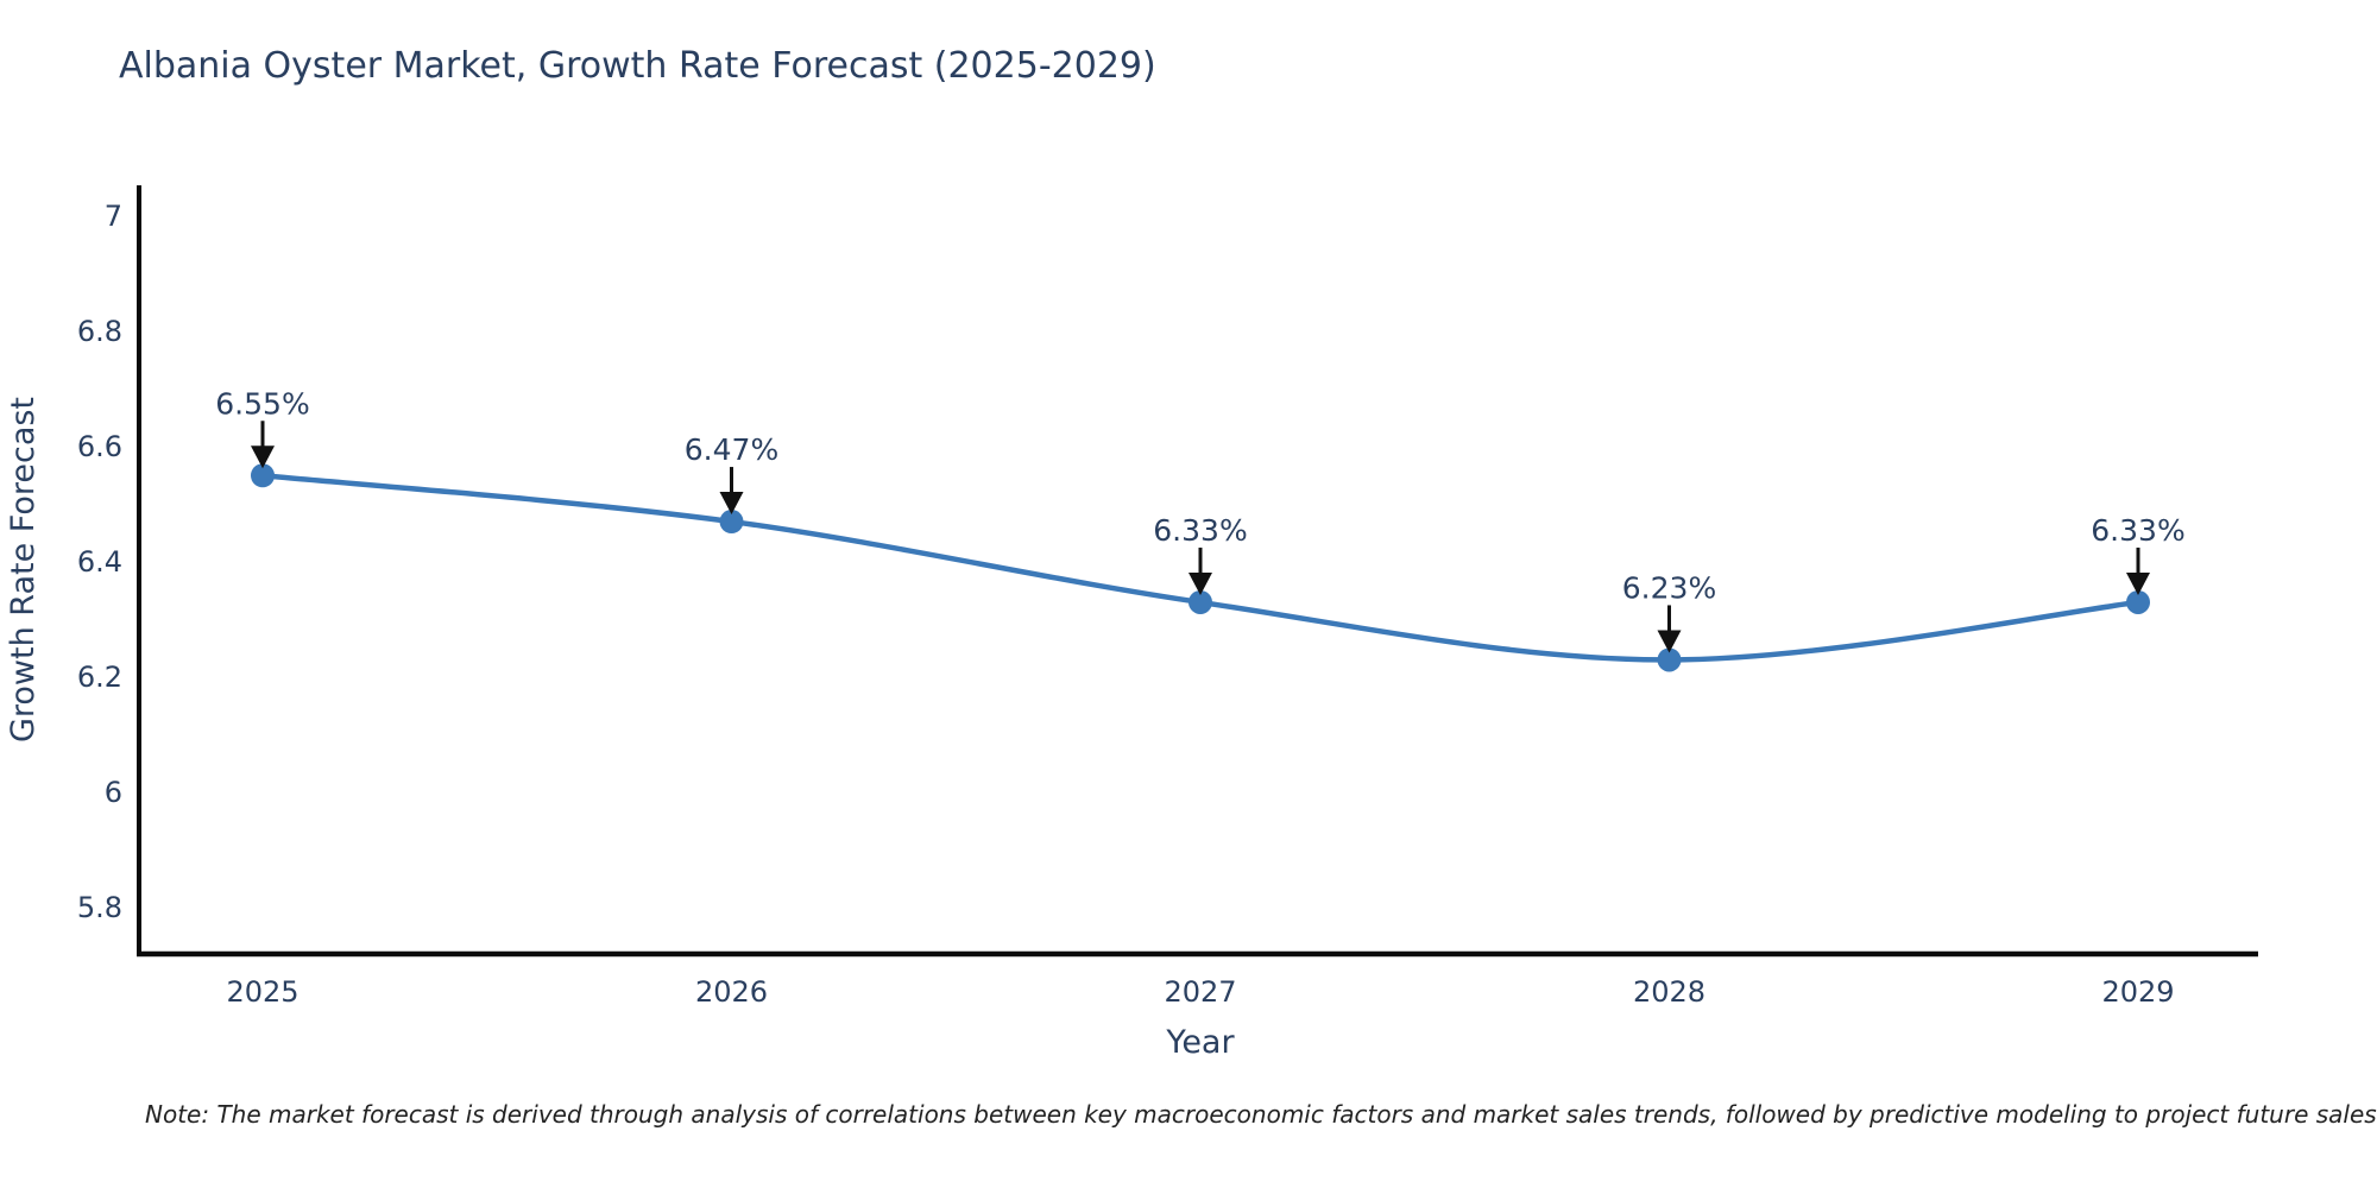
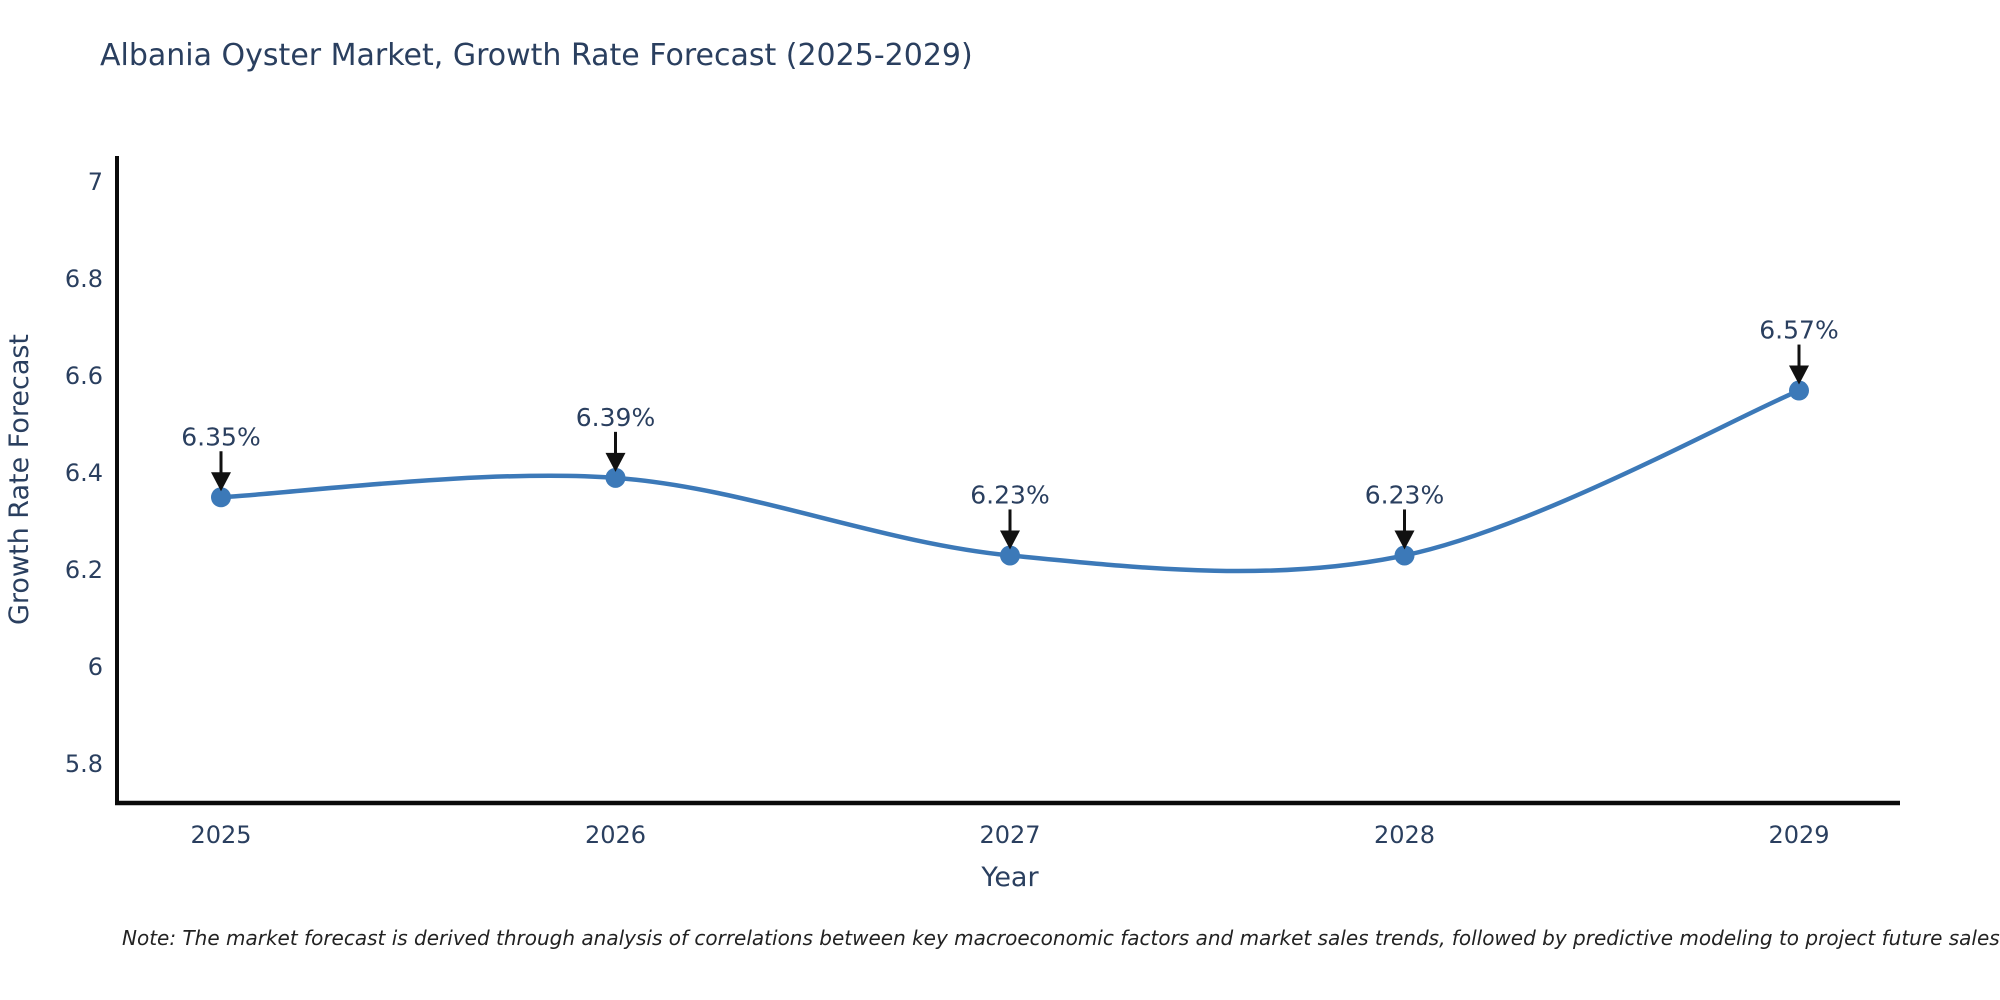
2025: 6.55% -> 6.35%
2026: 6.47% -> 6.39%
2027: 6.33% -> 6.23%
2029: 6.33% -> 6.57%
